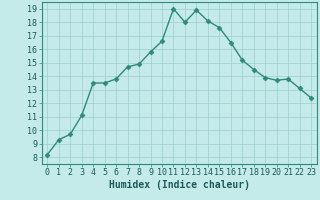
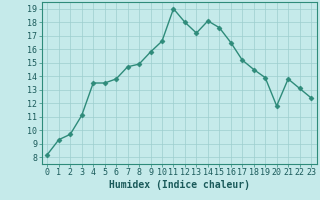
13: 18.9 -> 17.2
20: 13.7 -> 11.8
